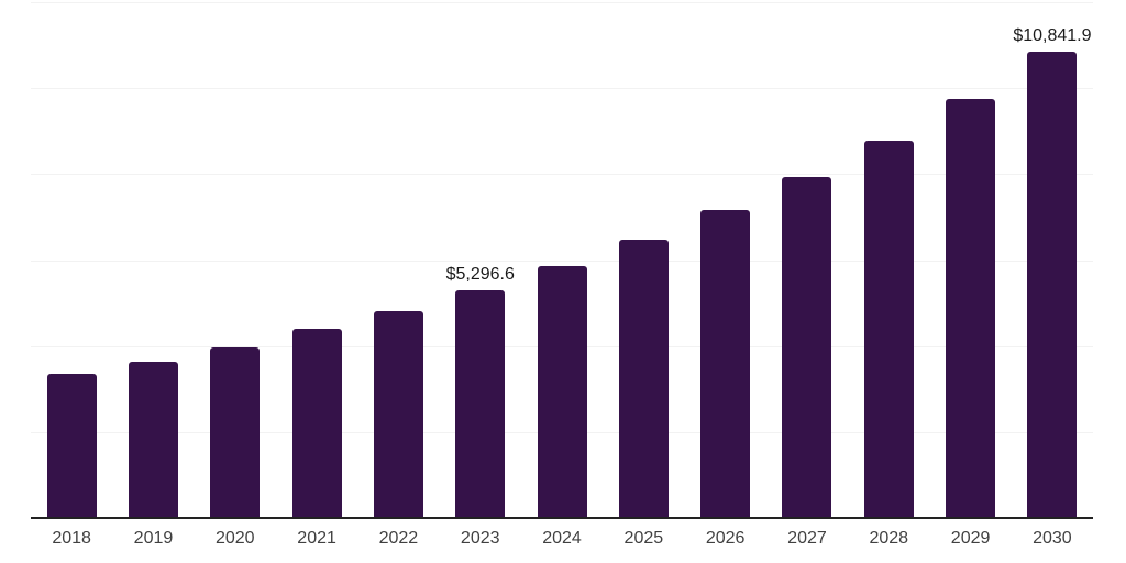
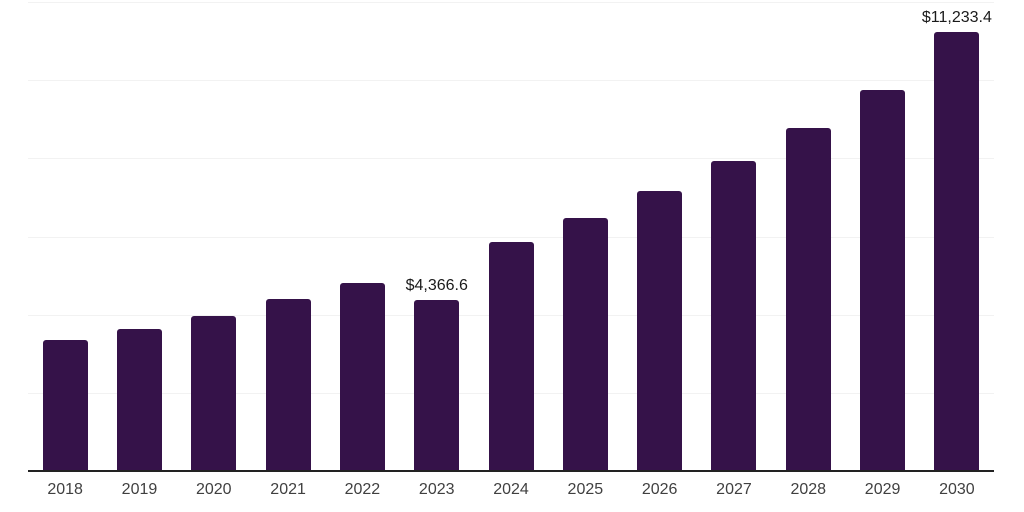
2023: $5,296.6 -> $4,366.6
2030: $10,841.9 -> $11,233.4
